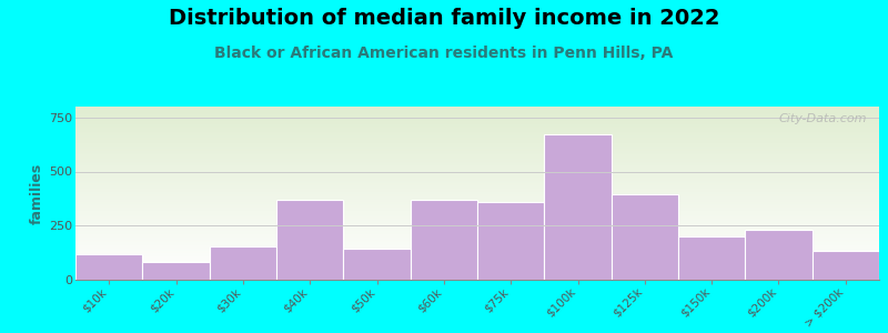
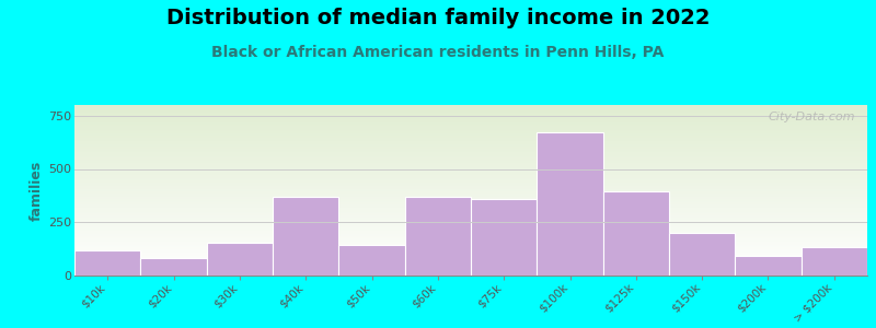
$200k: 230 -> 90
